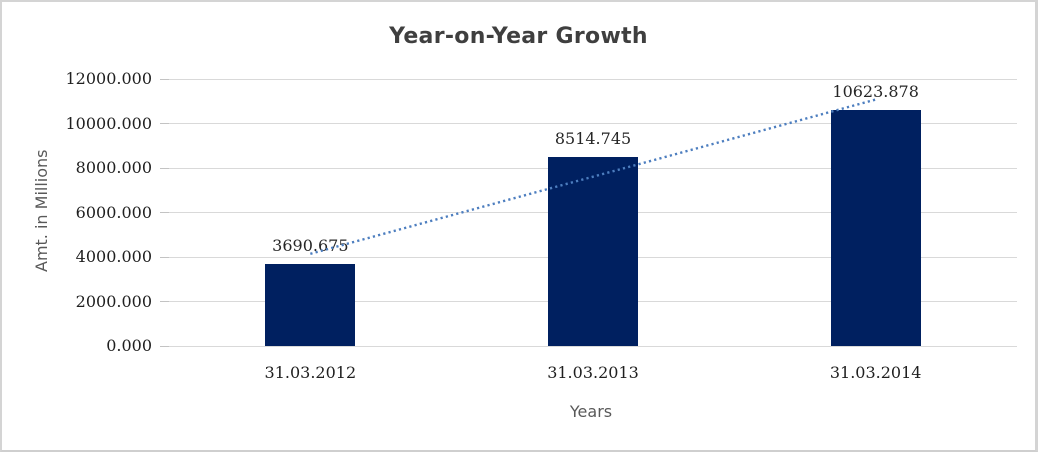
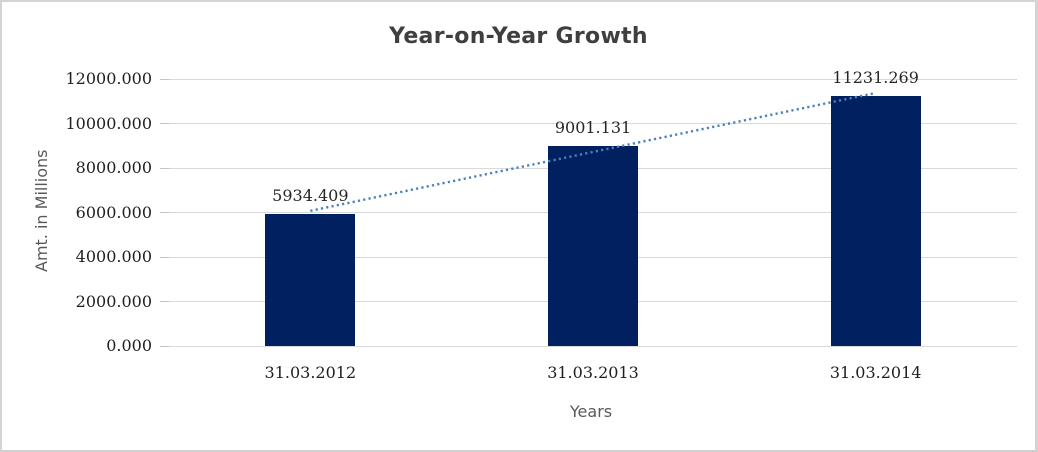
31.03.2012: 3690.675 -> 5934.409
31.03.2013: 8514.745 -> 9001.131
31.03.2014: 10623.878 -> 11231.269
